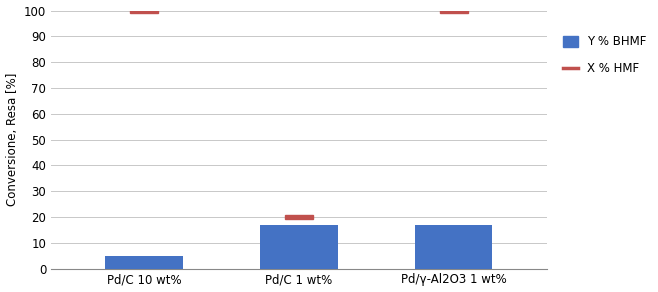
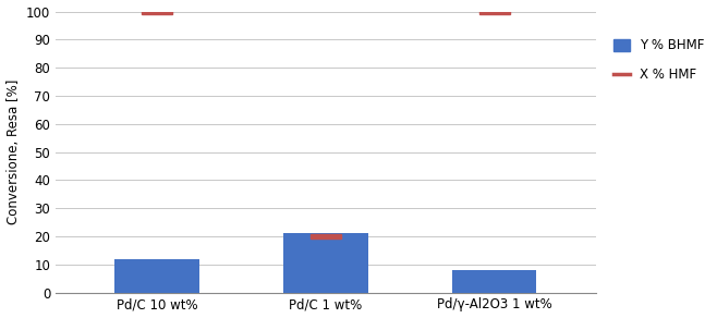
Pd/C 10 wt%: 5 -> 12
Pd/C 1 wt%: 17 -> 21
Pd/γ-Al2O3 1 wt%: 17 -> 8
